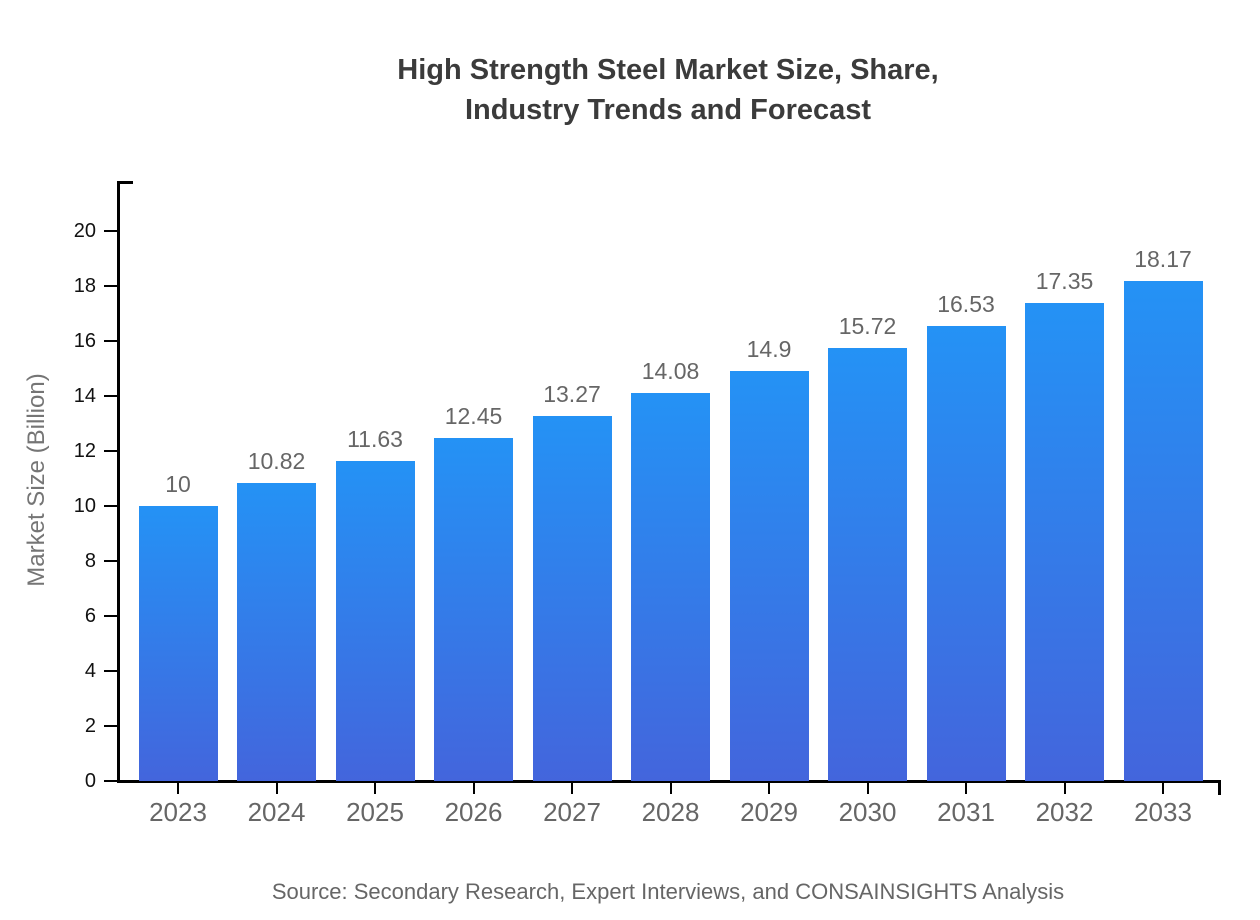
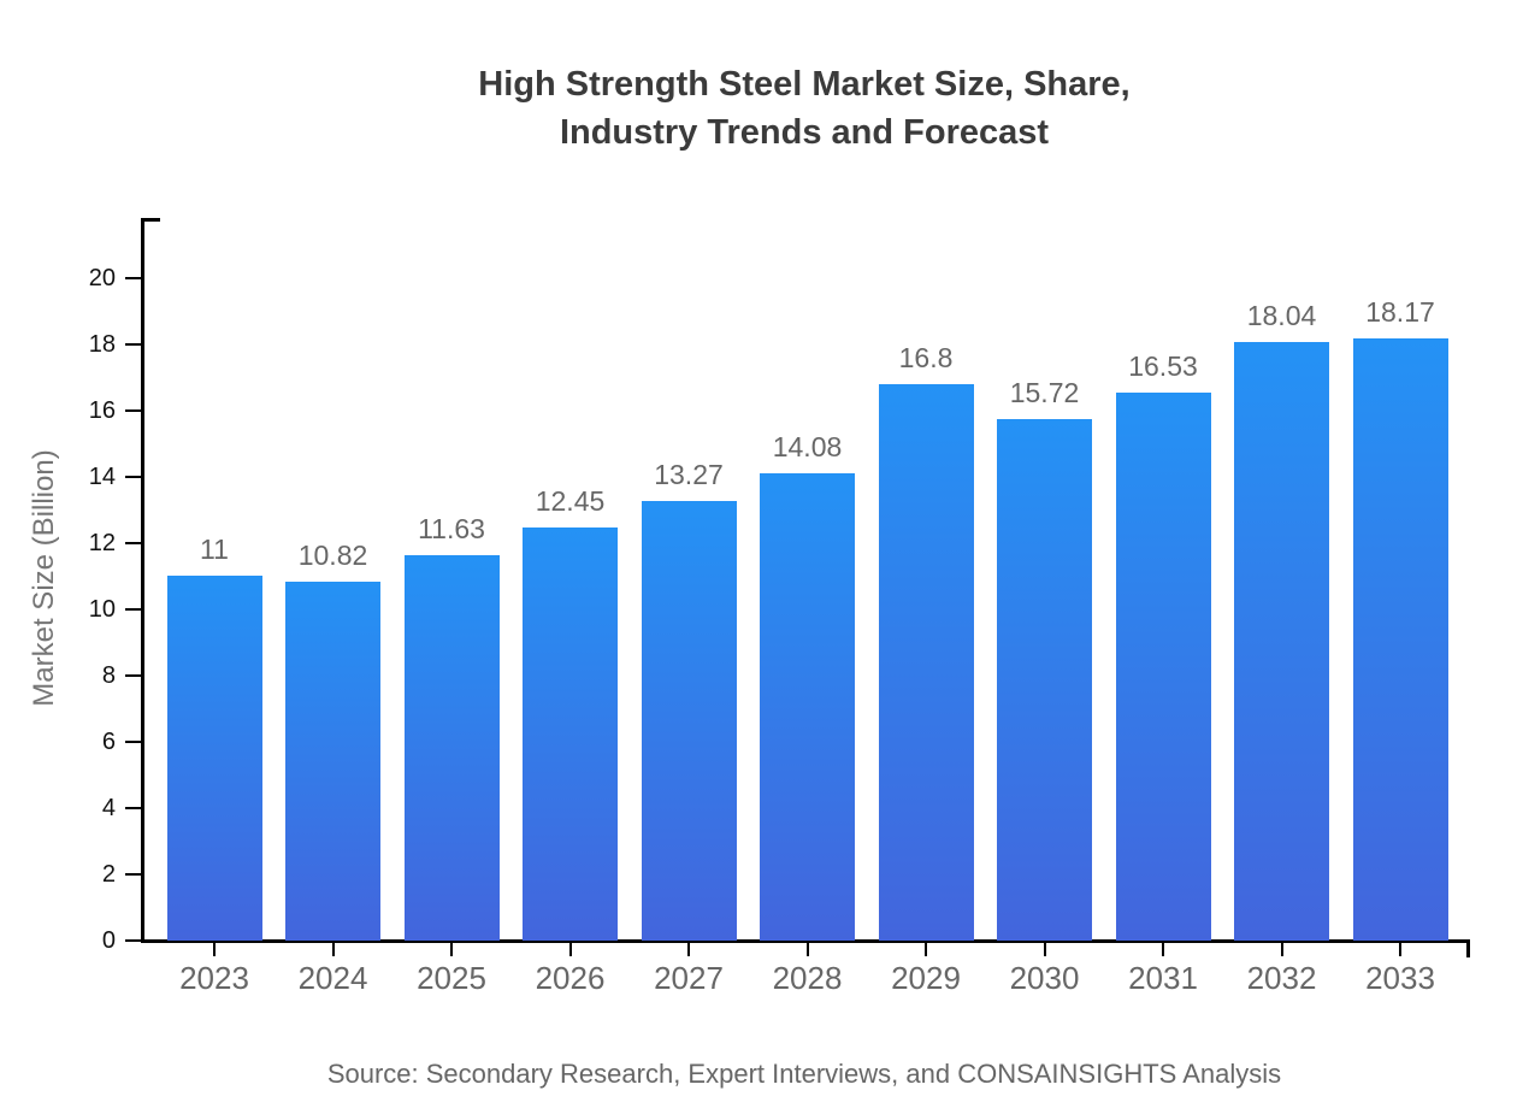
2023: 10 -> 11
2029: 14.9 -> 16.8
2032: 17.35 -> 18.04
